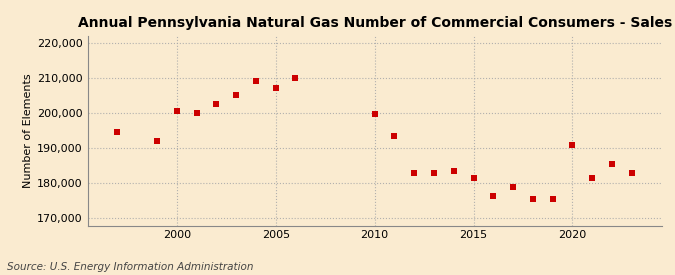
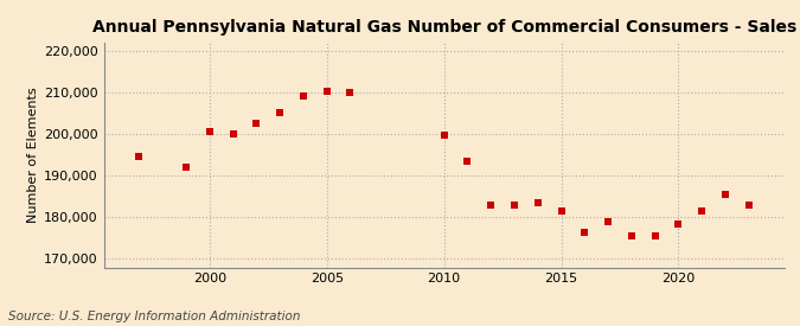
2005: 207,000 -> 210,200
2020: 191,000 -> 178,500
